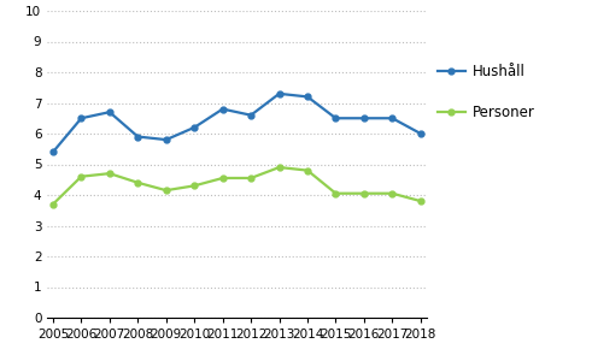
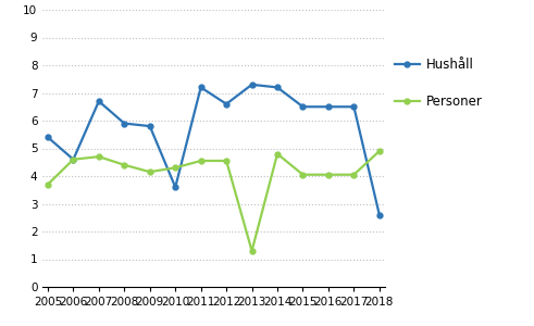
Hushåll/2006: 6.5 -> 4.6
Hushåll/2010: 6.2 -> 3.6
Hushåll/2011: 6.8 -> 7.2
Personer/2013: 4.90 -> 1.30
Hushåll/2018: 6.0 -> 2.6
Personer/2018: 3.80 -> 4.90
